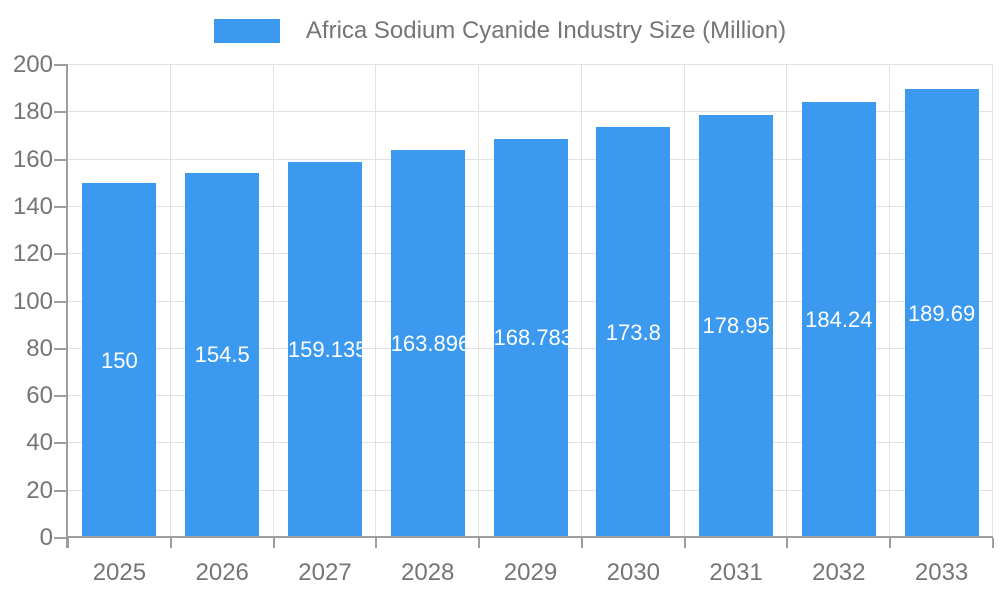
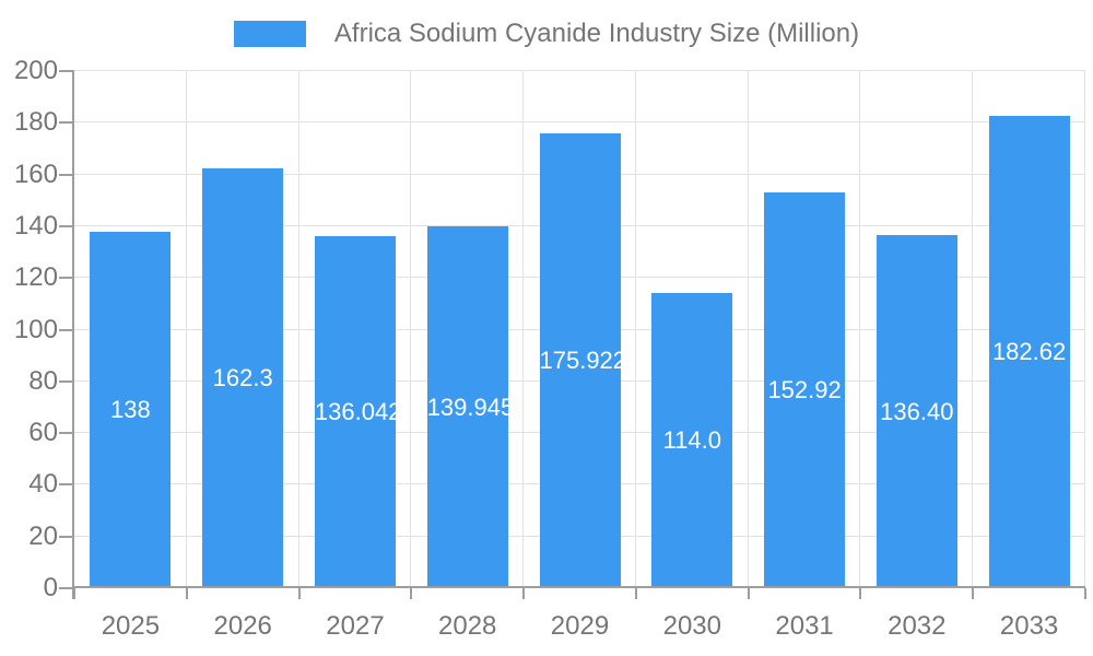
2025: 150 -> 138
2026: 154.5 -> 162.3
2027: 159.135 -> 136.042
2028: 163.896 -> 139.945
2029: 168.783 -> 175.922
2030: 173.8 -> 114.0
2031: 178.95 -> 152.92
2032: 184.24 -> 136.40
2033: 189.69 -> 182.62
